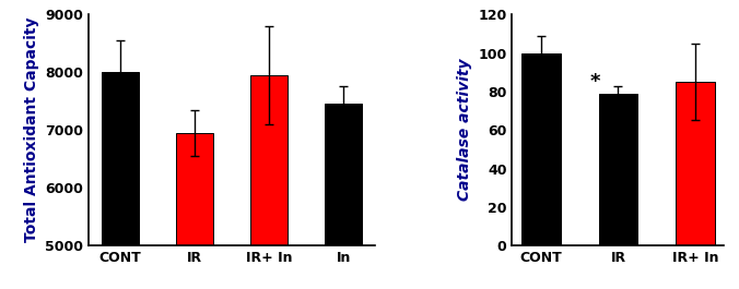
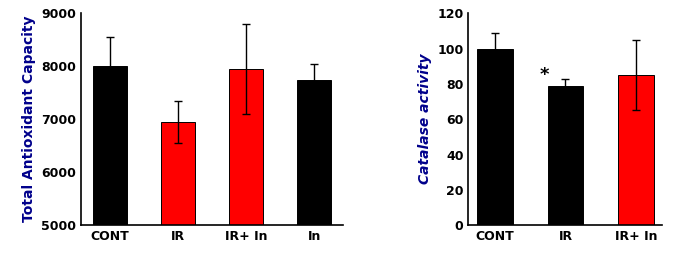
In: 7460 -> 7750
